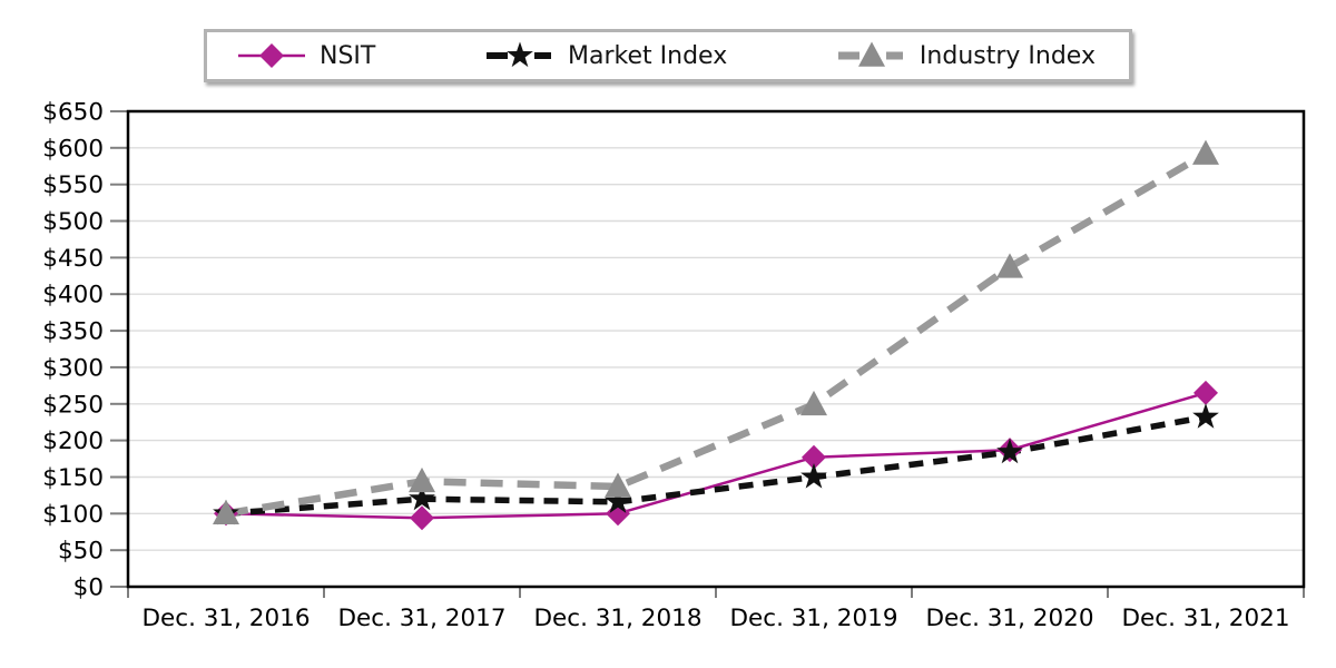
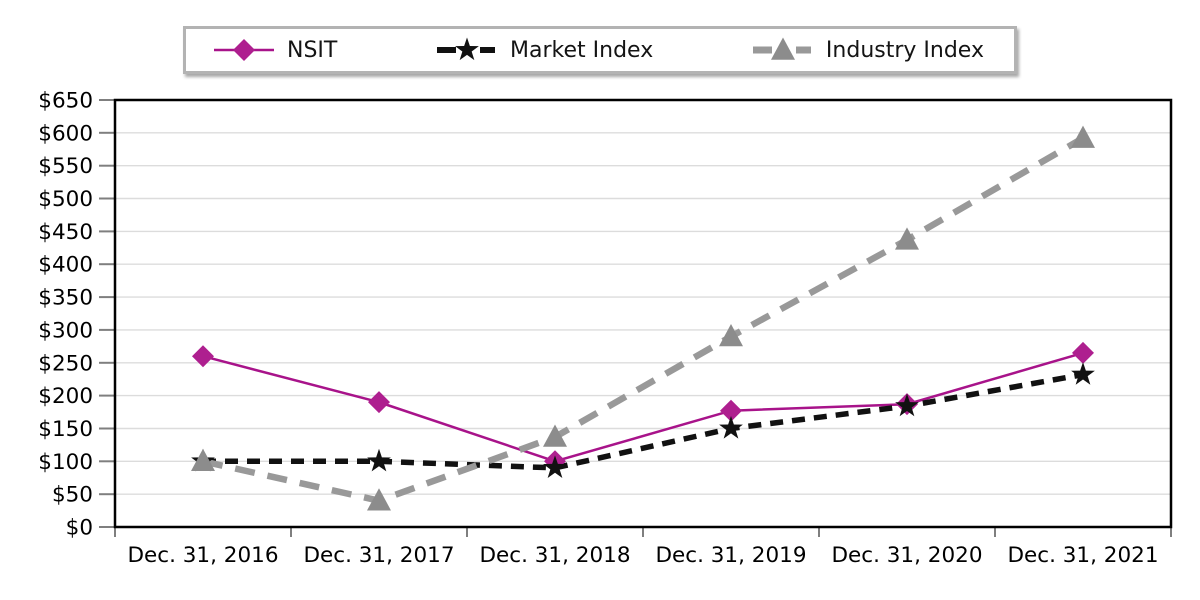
NSIT/Dec. 31, 2016: $100 -> $260
NSIT/Dec. 31, 2017: $90 -> $190
Market Index/Dec. 31, 2017: $120 -> $100
Industry Index/Dec. 31, 2017: $140 -> $40
Market Index/Dec. 31, 2018: $120 -> $90
Industry Index/Dec. 31, 2019: $250 -> $290
